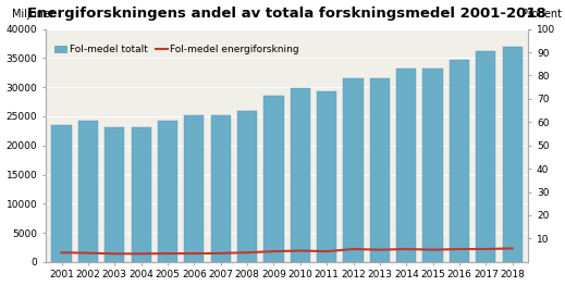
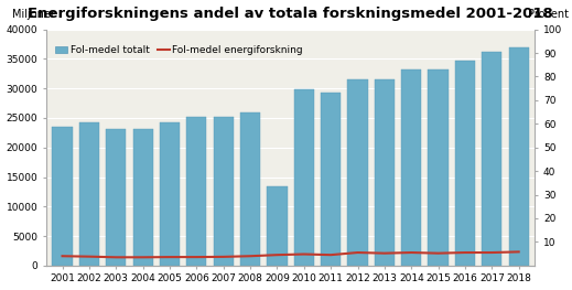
Fol-medel totalt/2009: 28500 -> 13400
